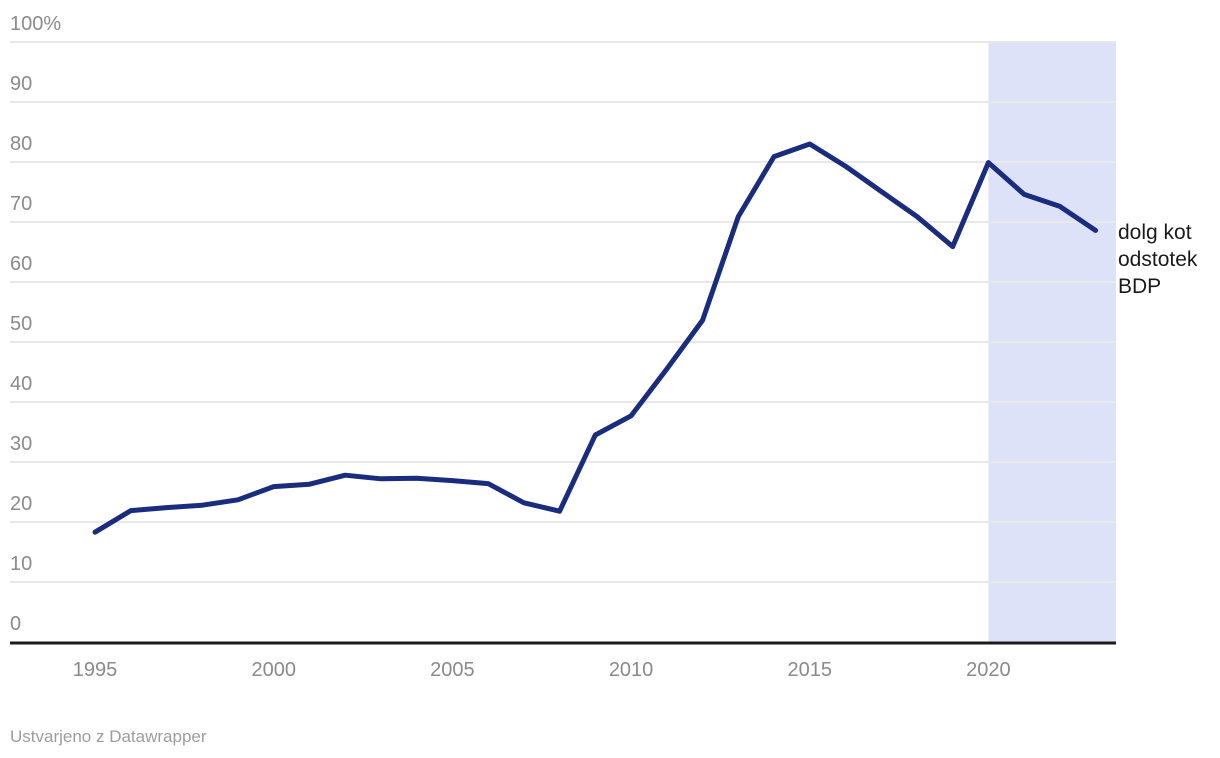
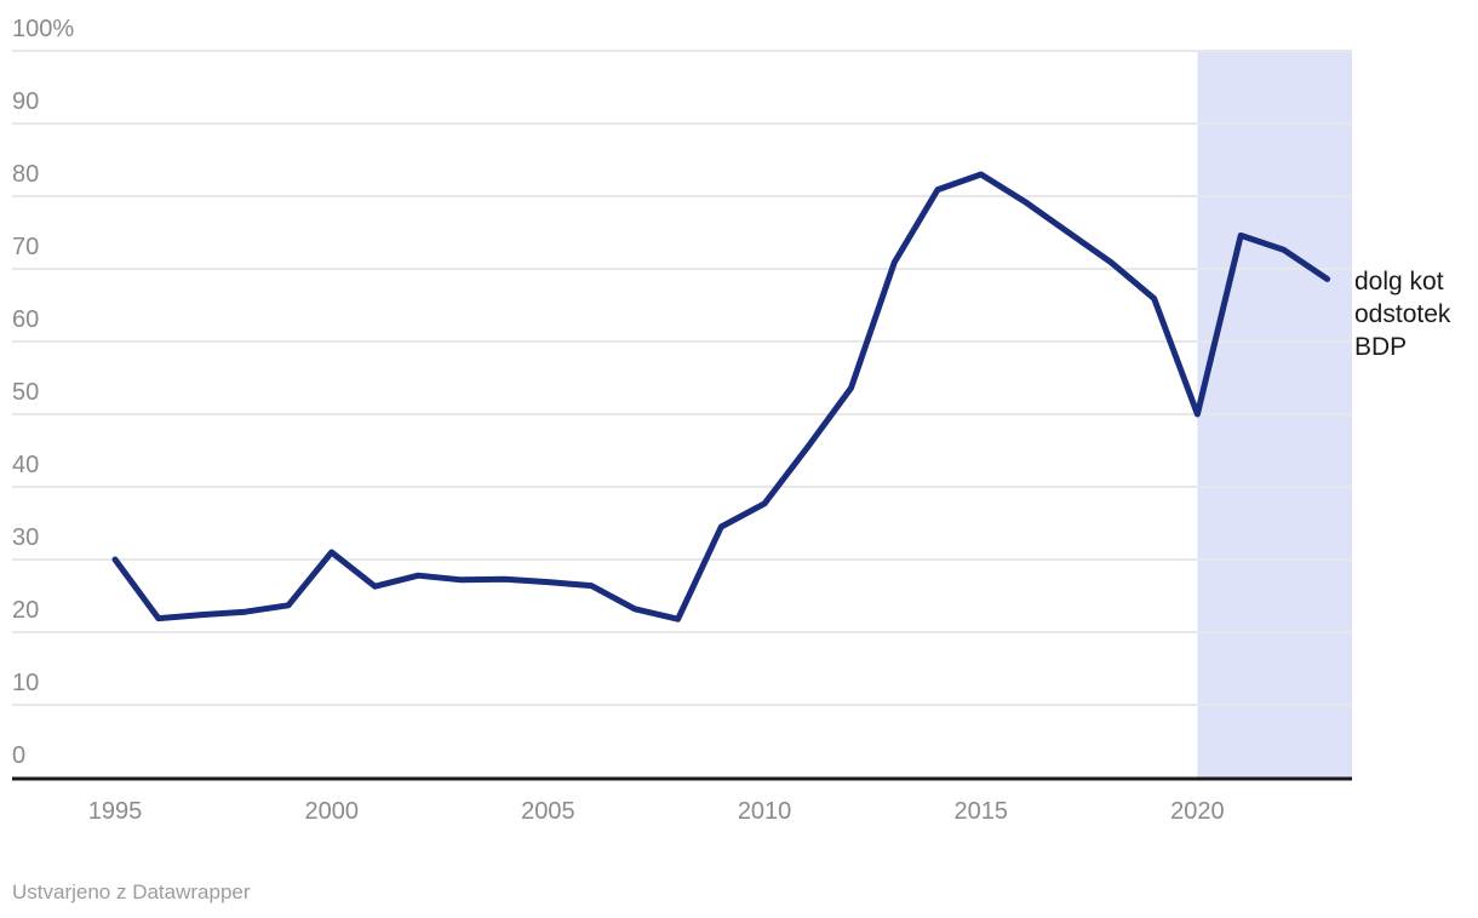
1995: 18% -> 30%
2000: 26% -> 31%
2020: 80% -> 50%
